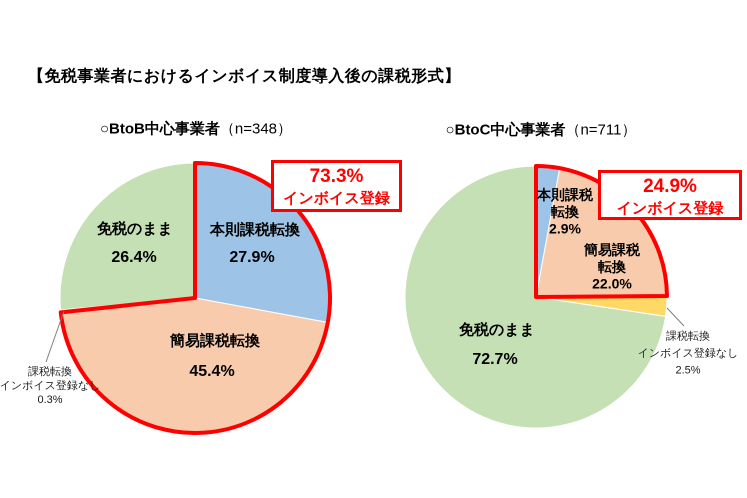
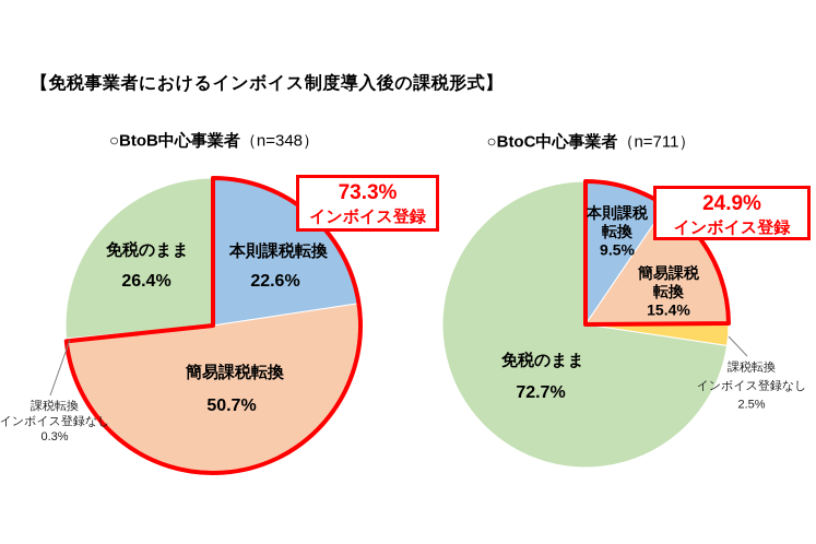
○BtoB中心事業者/本則課税転換: 27.9% -> 22.6%
○BtoB中心事業者/簡易課税転換: 45.4% -> 50.7%
○BtoC中心事業者/本則課税転換: 2.9% -> 9.5%
○BtoC中心事業者/簡易課税転換: 22.0% -> 15.4%
